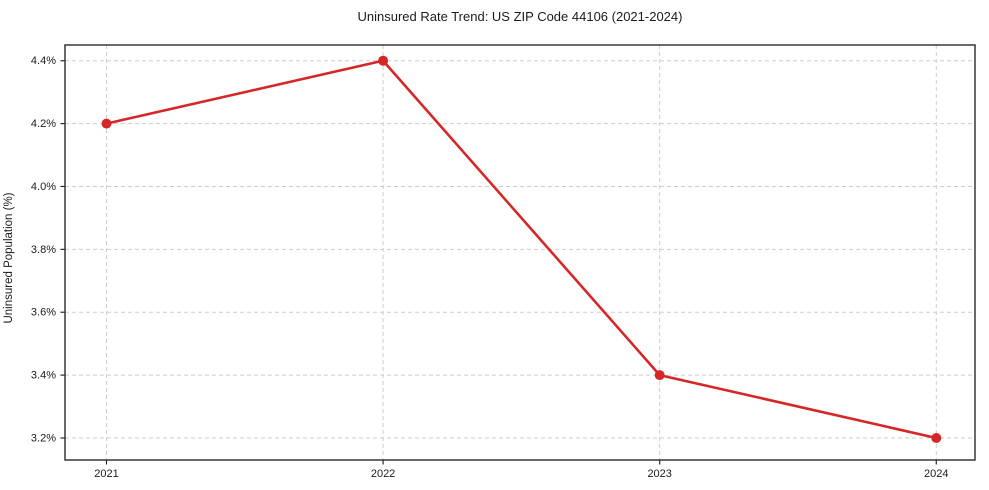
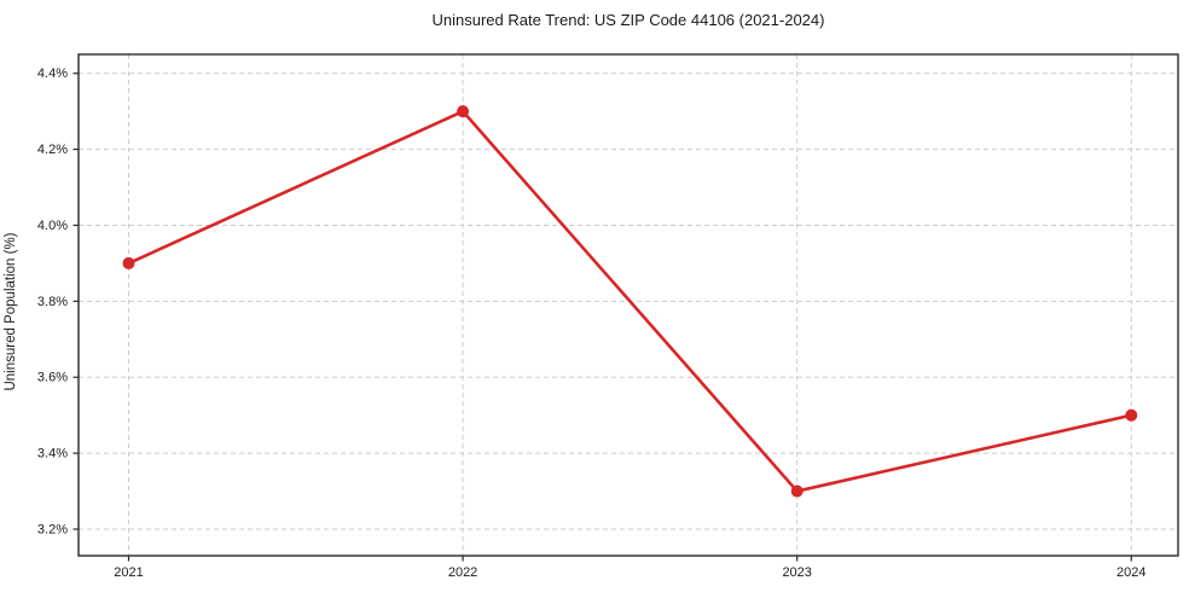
2021: 4.2% -> 3.9%
2022: 4.4% -> 4.3%
2023: 3.4% -> 3.3%
2024: 3.2% -> 3.5%
